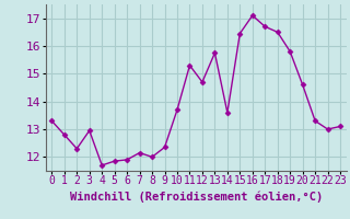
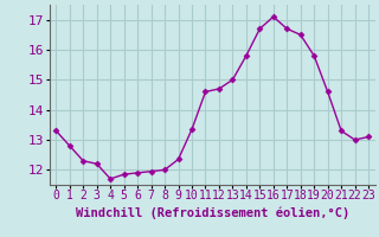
3: 12.95 -> 12.20
7: 12.15 -> 11.95
10: 13.70 -> 13.35
11: 15.30 -> 14.60
13: 15.75 -> 15.00
14: 13.60 -> 15.80
15: 16.45 -> 16.70
